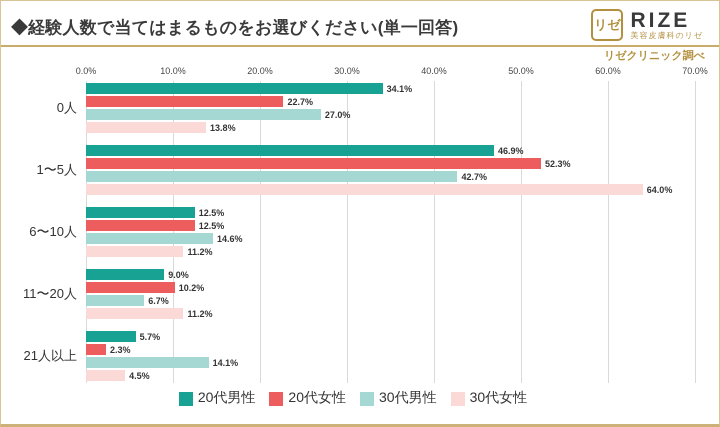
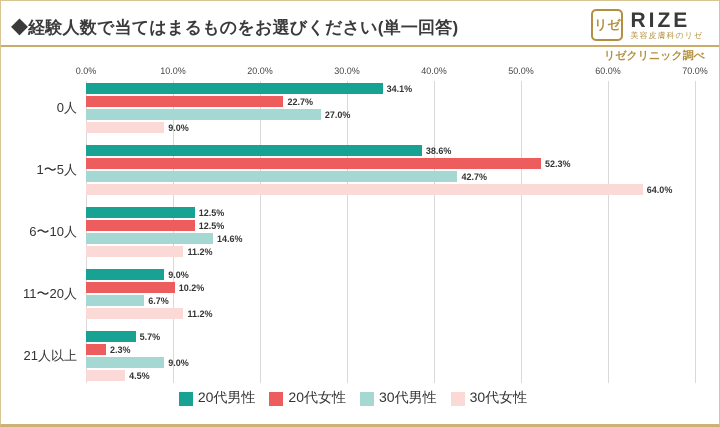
30代女性/0人: 13.8% -> 9.0%
20代男性/1〜5人: 46.9% -> 38.6%
30代男性/21人以上: 14.1% -> 9.0%
